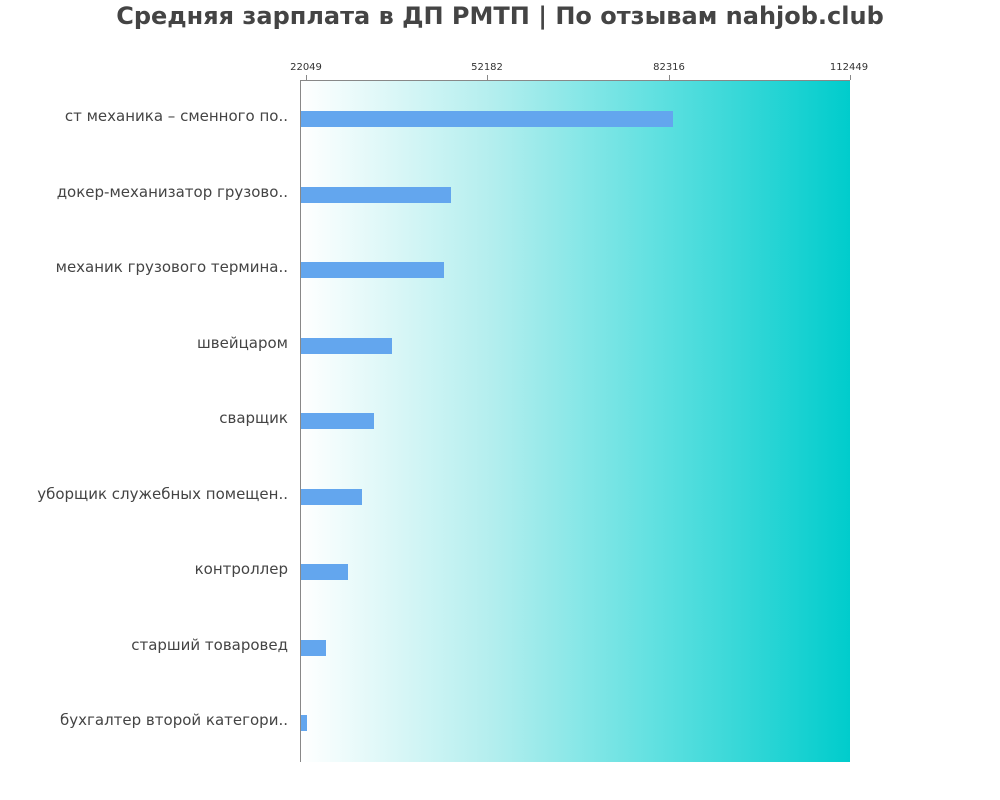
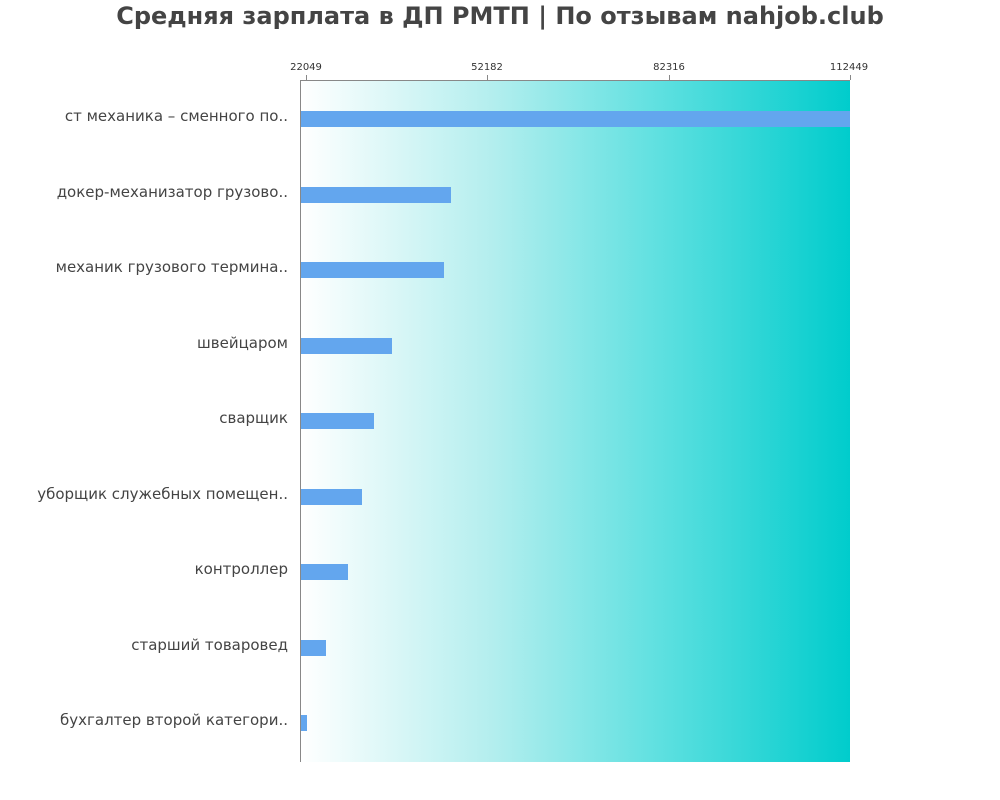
ст механика – сменного по..: 83000 -> 112000
